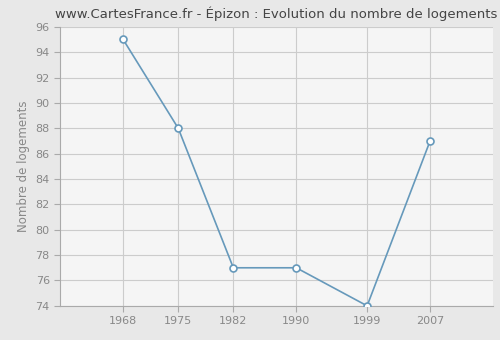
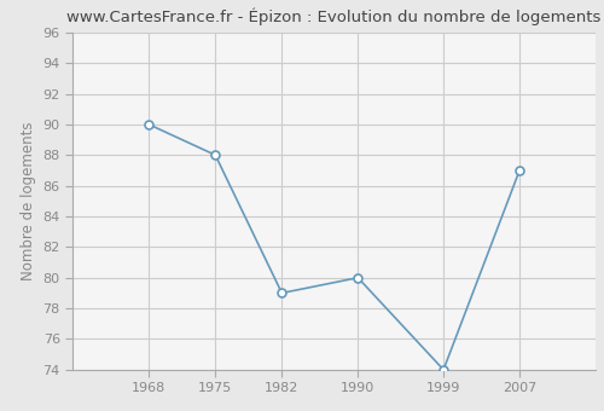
1968: 95 -> 90
1982: 77 -> 79
1990: 77 -> 80
